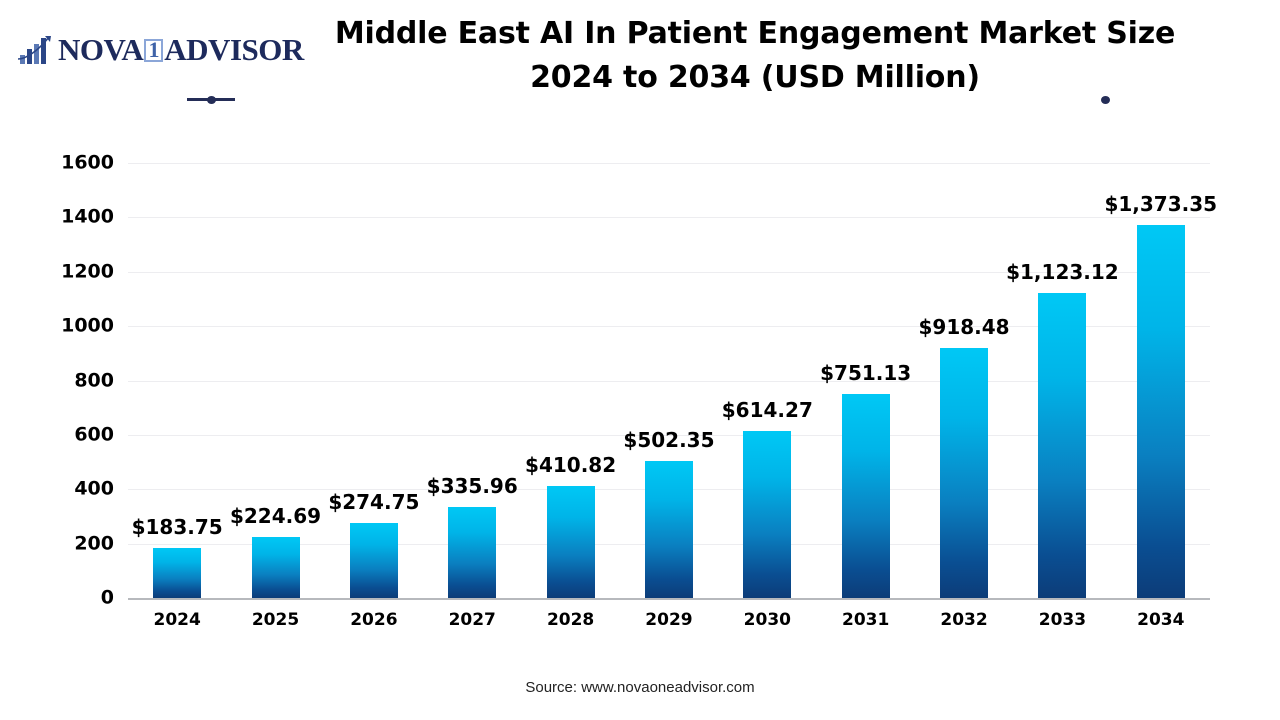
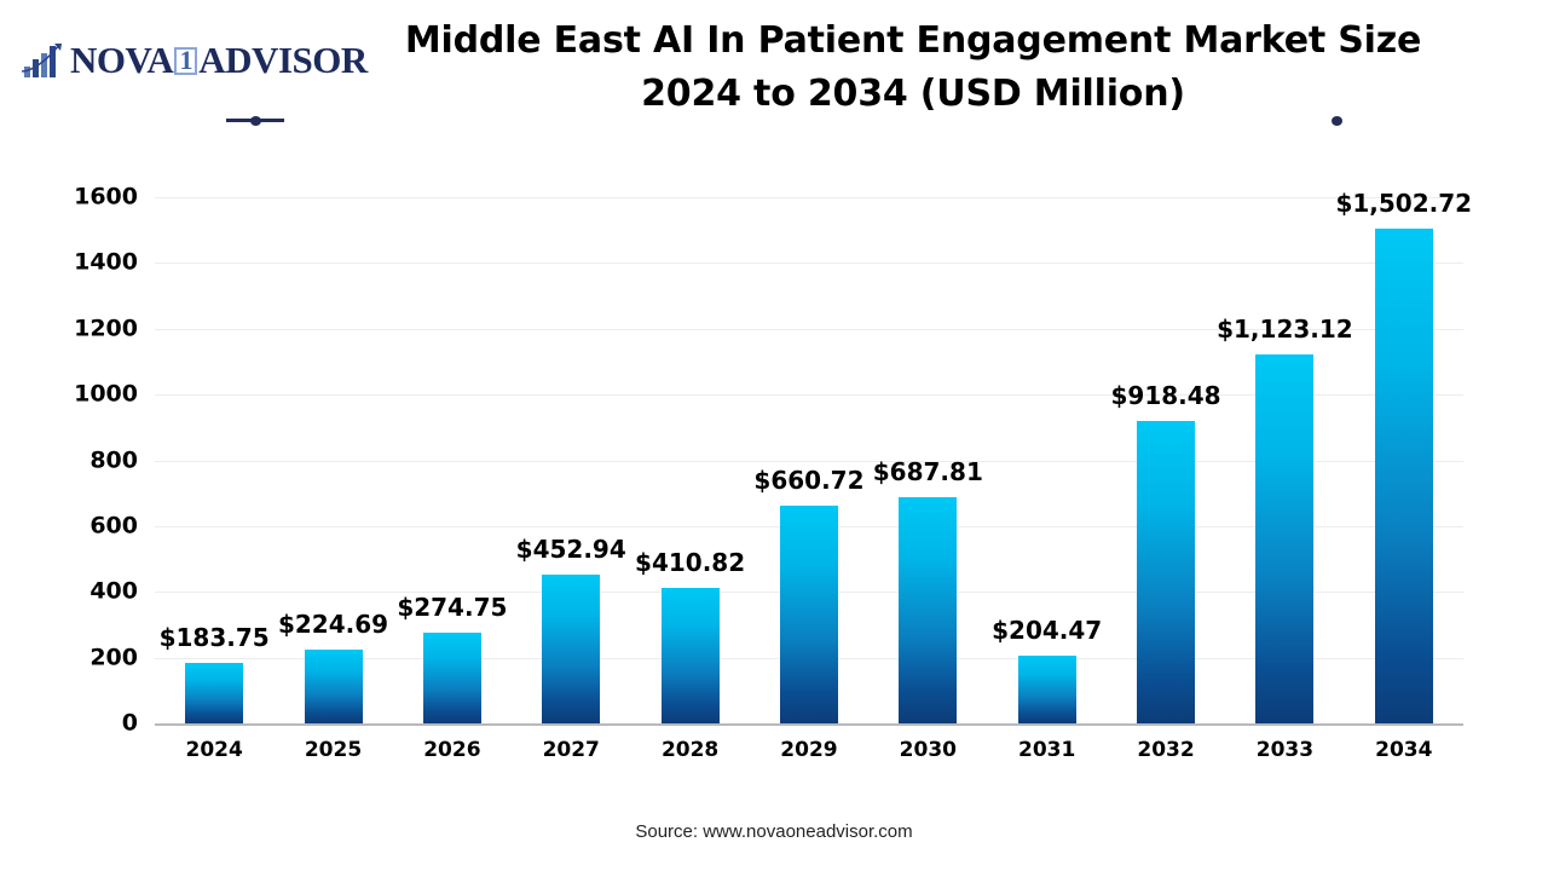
2027: $335.96 -> $452.94
2029: $502.35 -> $660.72
2030: $614.27 -> $687.81
2031: $751.13 -> $204.47
2034: $1,373.35 -> $1,502.72
